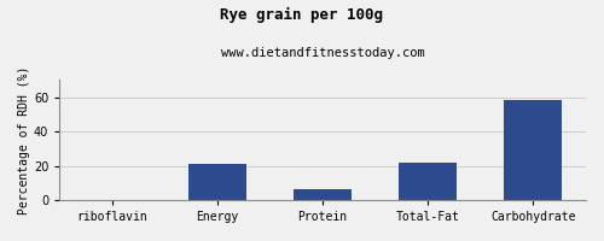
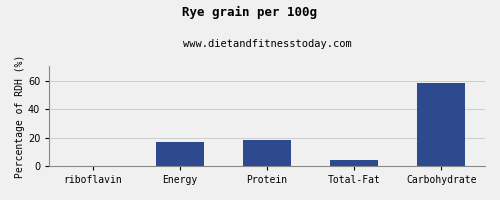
Energy: 21 -> 17
Protein: 6 -> 18
Total-Fat: 22 -> 4
